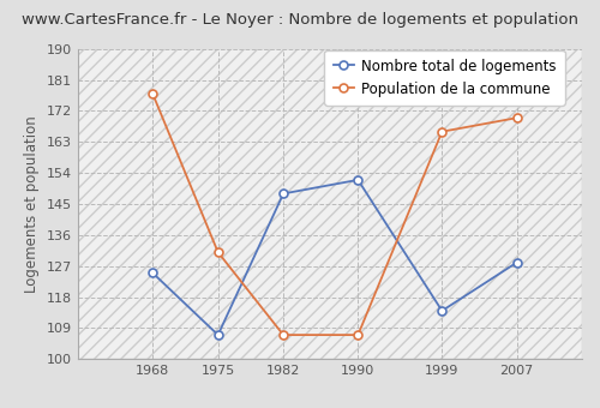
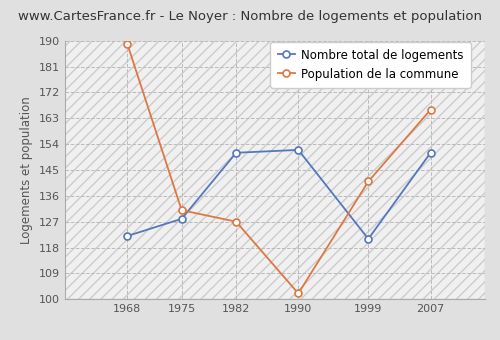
Nombre total de logements/1968: 125 -> 122
Population de la commune/1968: 177 -> 189
Nombre total de logements/1975: 107 -> 128
Nombre total de logements/1982: 148 -> 151
Population de la commune/1982: 107 -> 127
Population de la commune/1990: 107 -> 102
Nombre total de logements/1999: 114 -> 121
Population de la commune/1999: 166 -> 141
Nombre total de logements/2007: 128 -> 151
Population de la commune/2007: 170 -> 166
